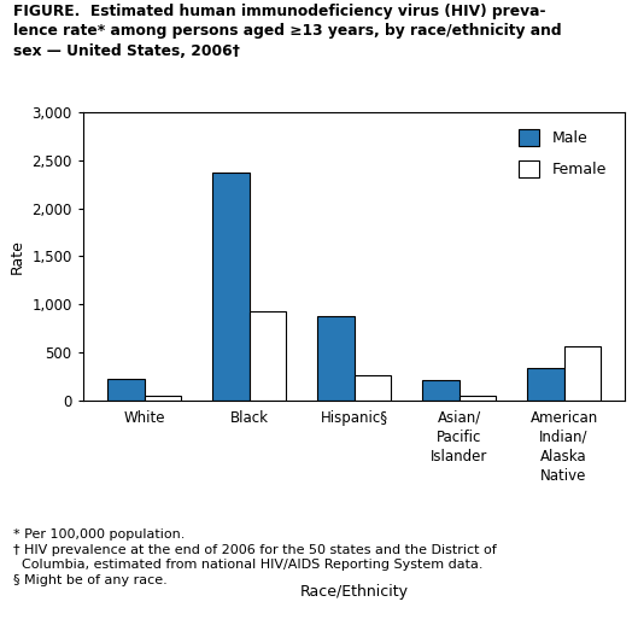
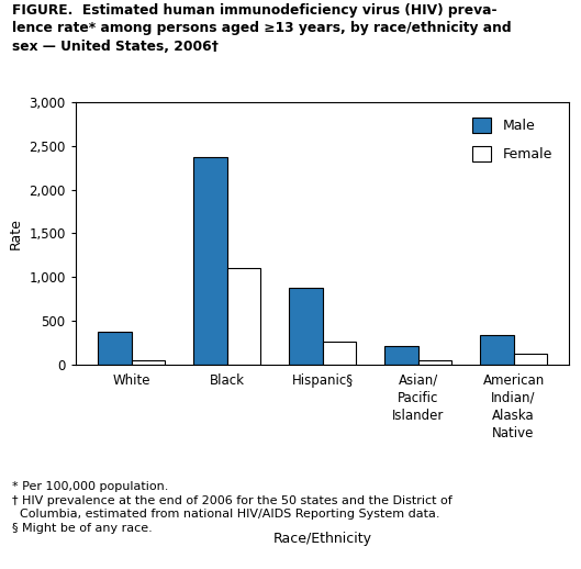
Male/White: 220 -> 380
Female/Black: 920 -> 1,100
Female/American Indian/ Alaska Native: 560 -> 120
